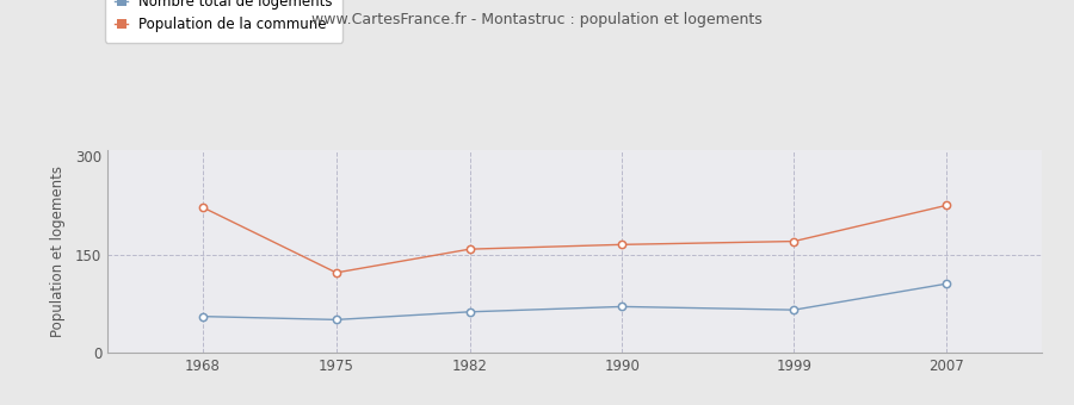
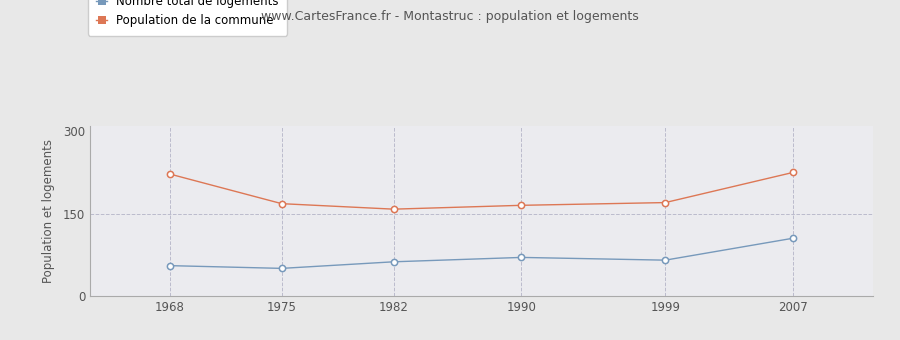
Population de la commune/1975: 122 -> 168
